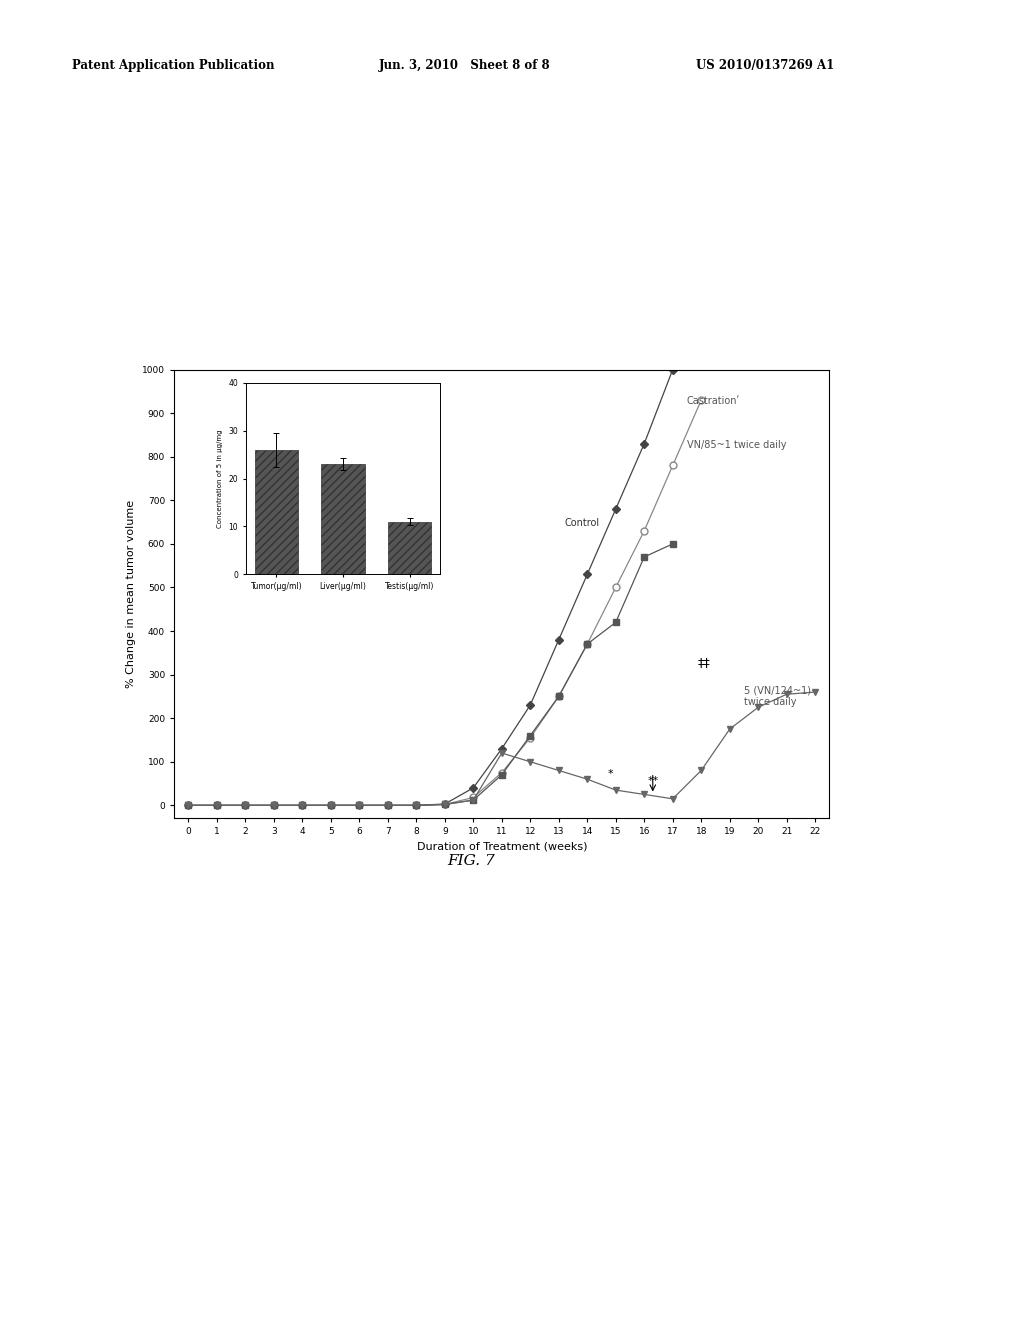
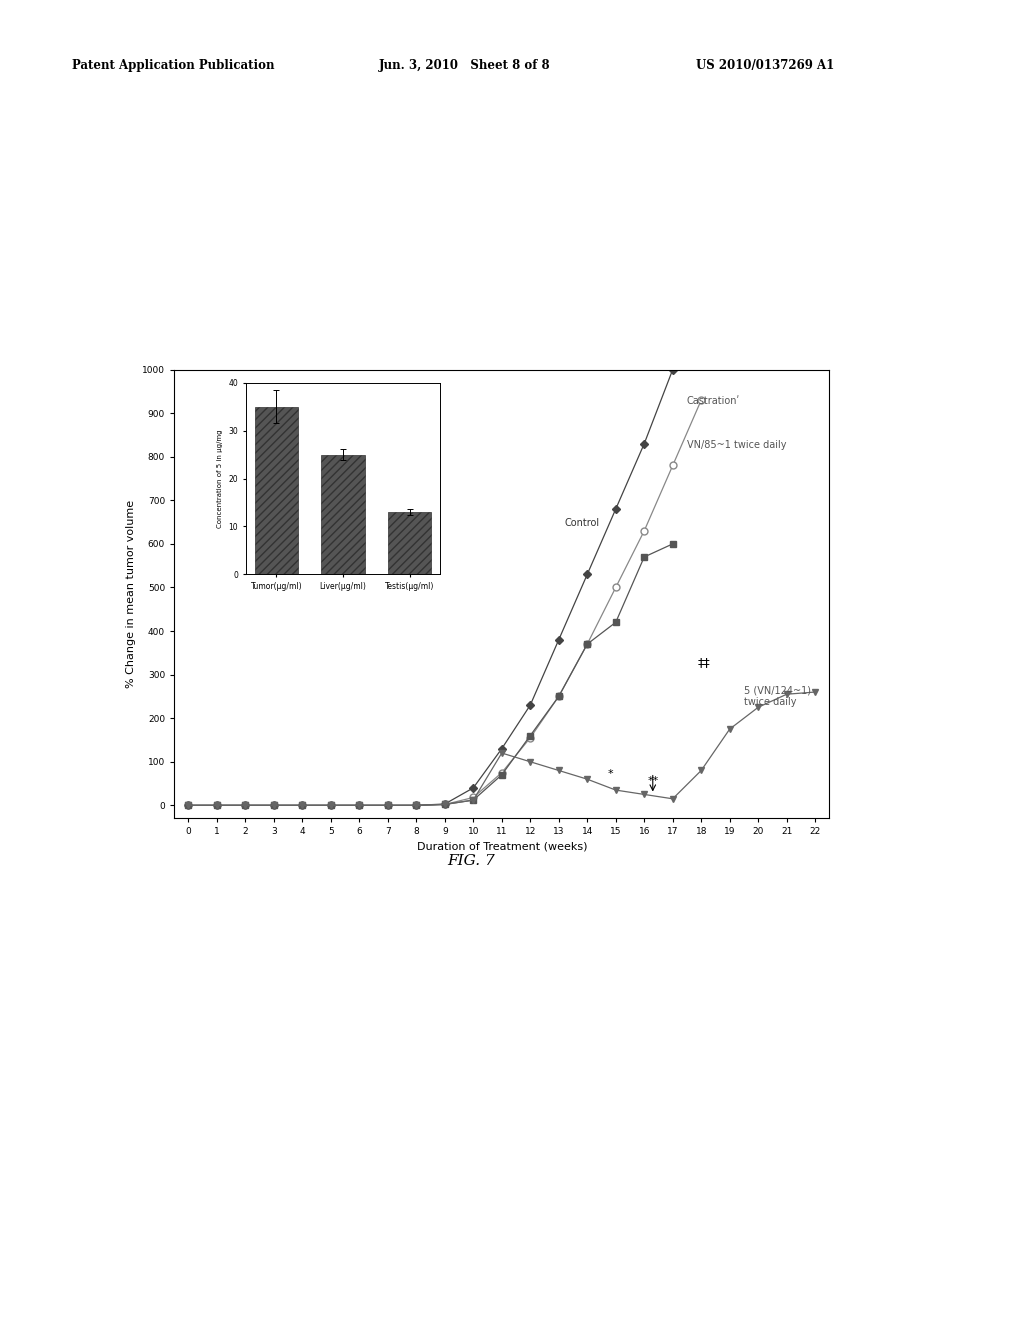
Tumor(μg/ml): 26 -> 35
Liver(μg/ml): 23 -> 25
Testis(μg/ml): 11 -> 13
